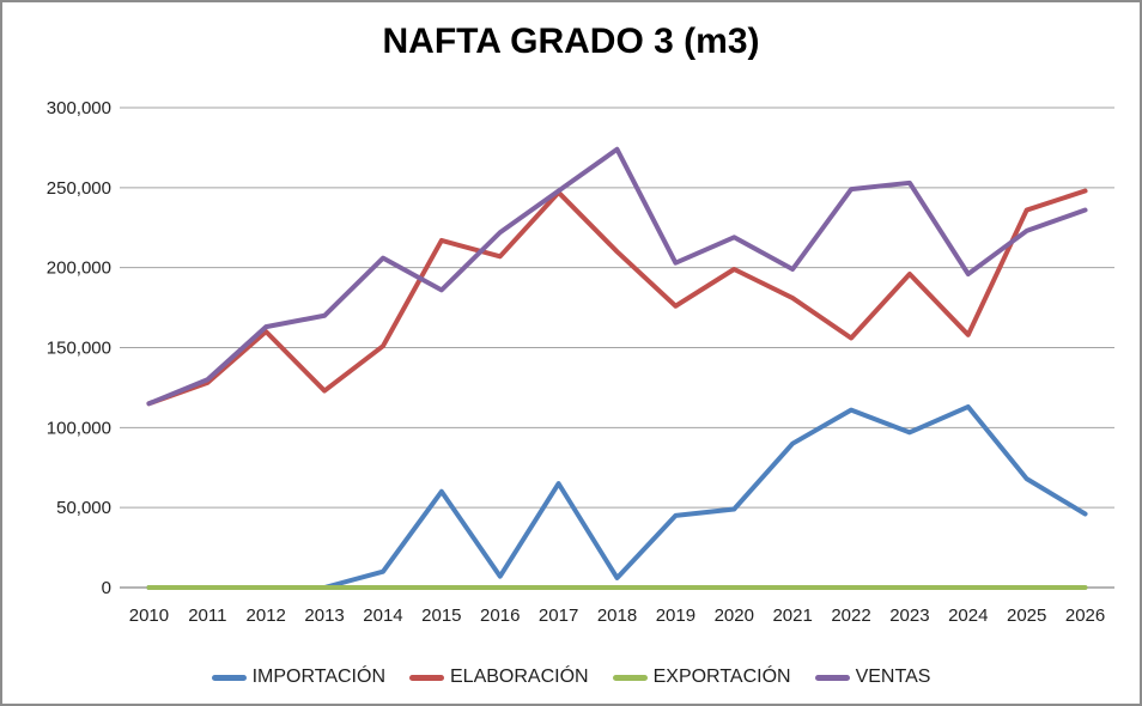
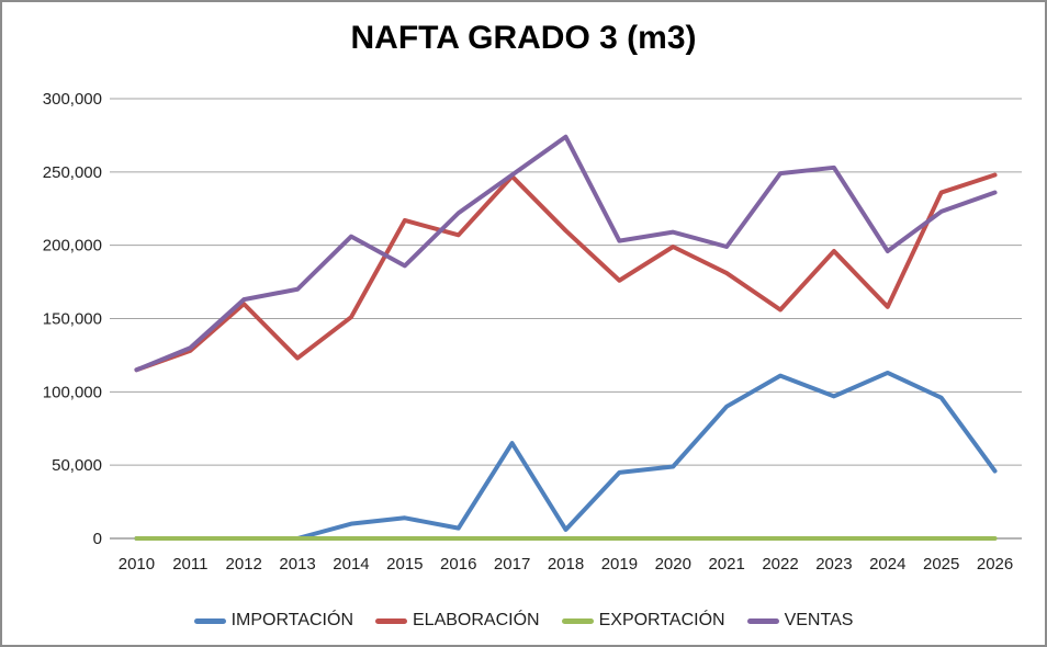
IMPORTACIÓN/2015: 60000 -> 14000
VENTAS/2020: 219000 -> 209000
IMPORTACIÓN/2025: 68000 -> 96000
